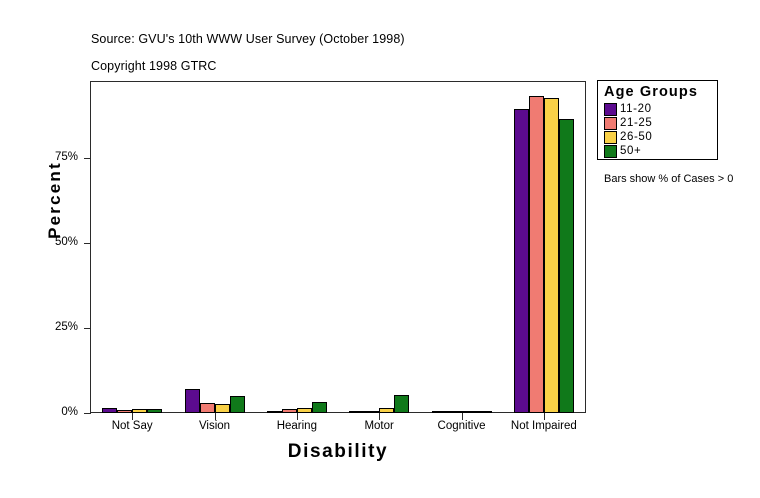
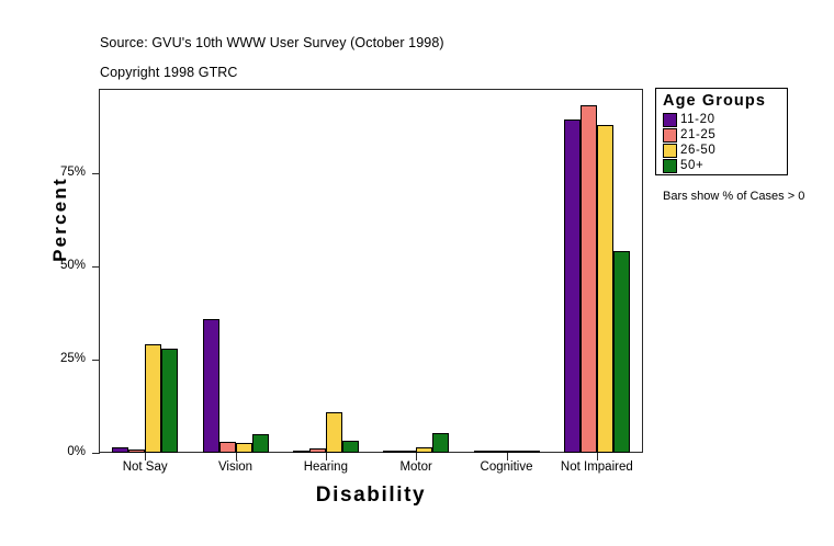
26-50/Not Say: 1% -> 29%
50+/Not Say: 1% -> 28%
11-20/Vision: 7% -> 36%
26-50/Hearing: 2% -> 11%
26-50/Not Impaired: 93% -> 88%
50+/Not Impaired: 86% -> 54%
